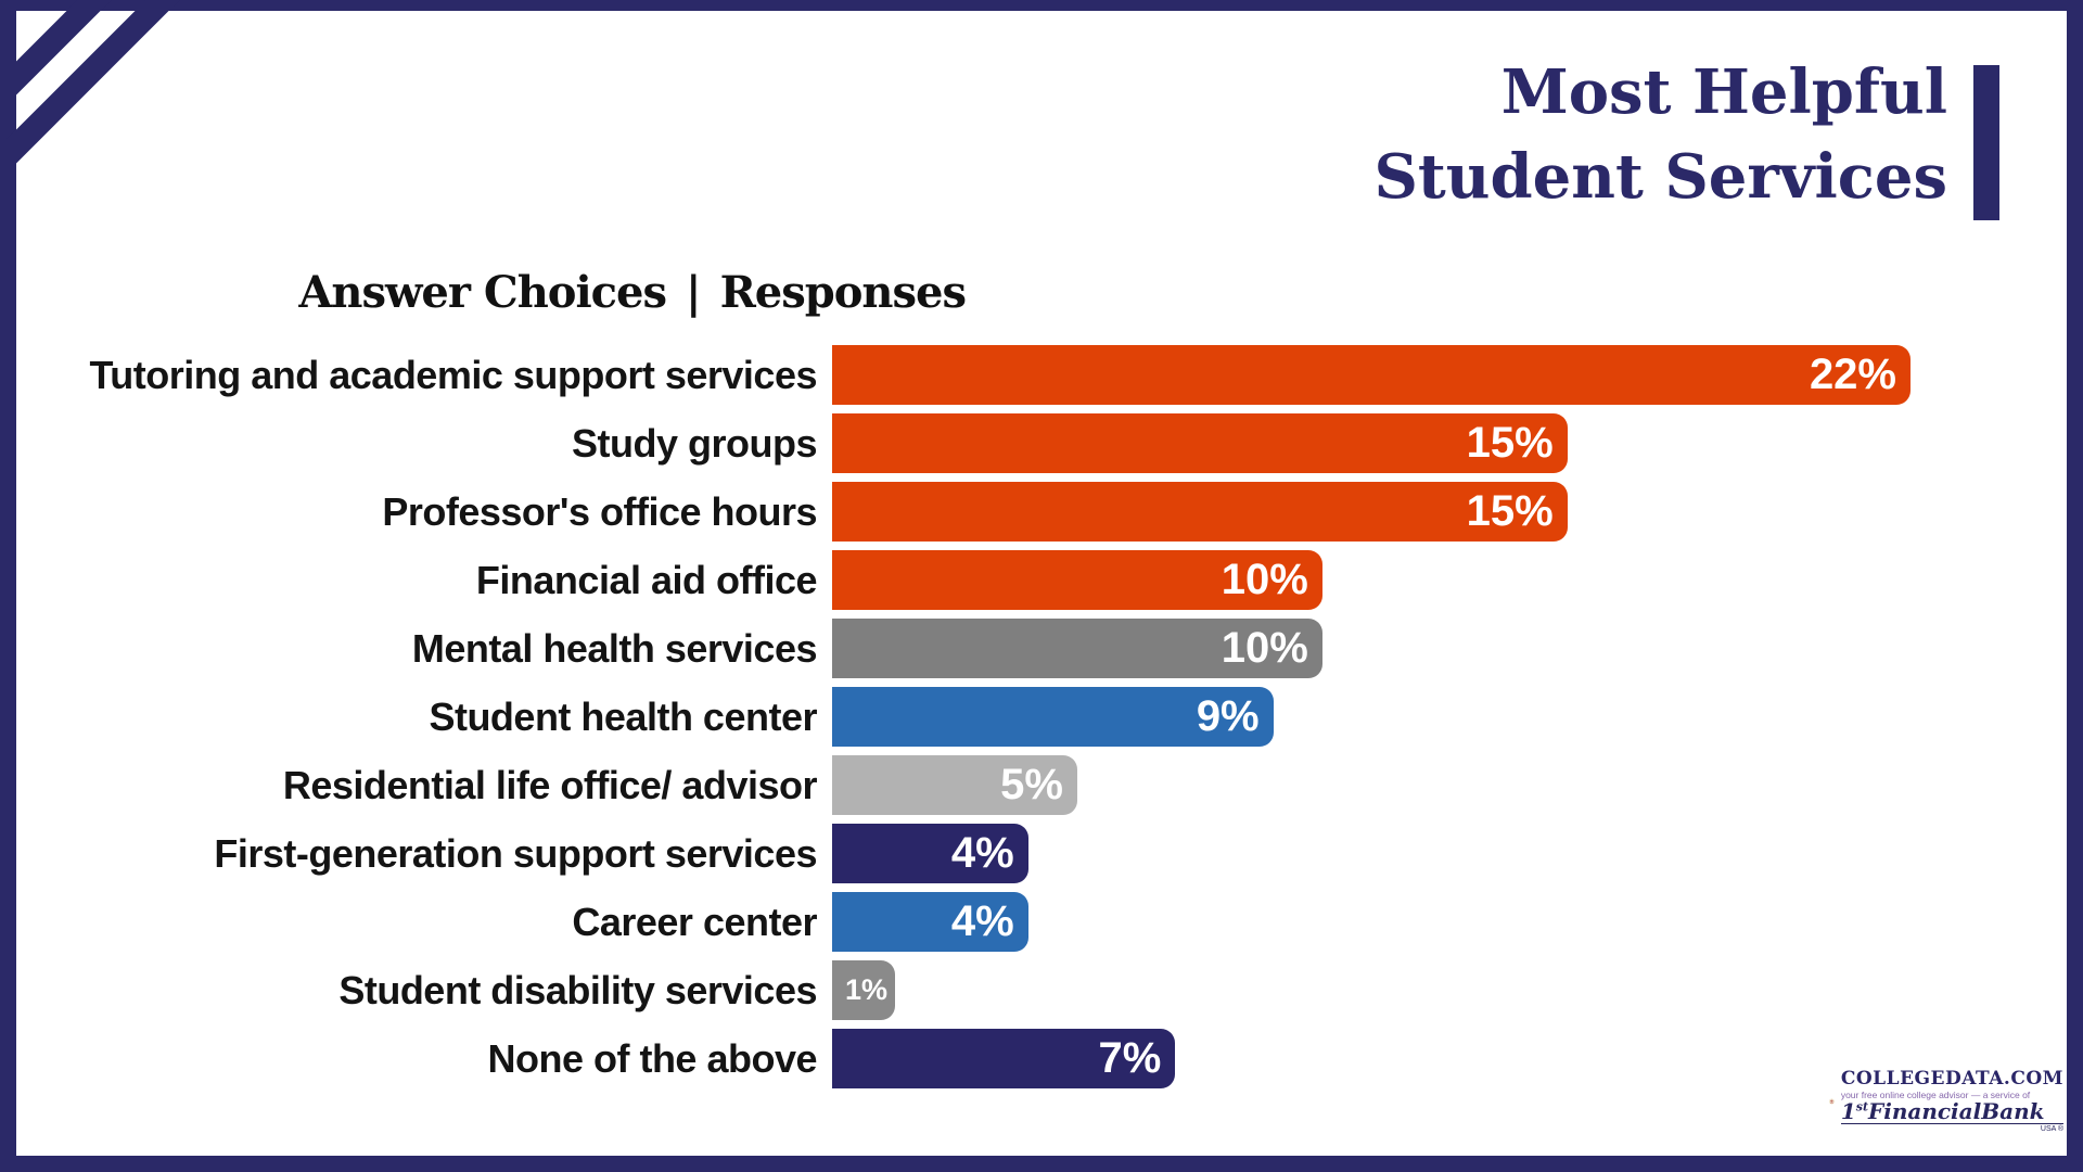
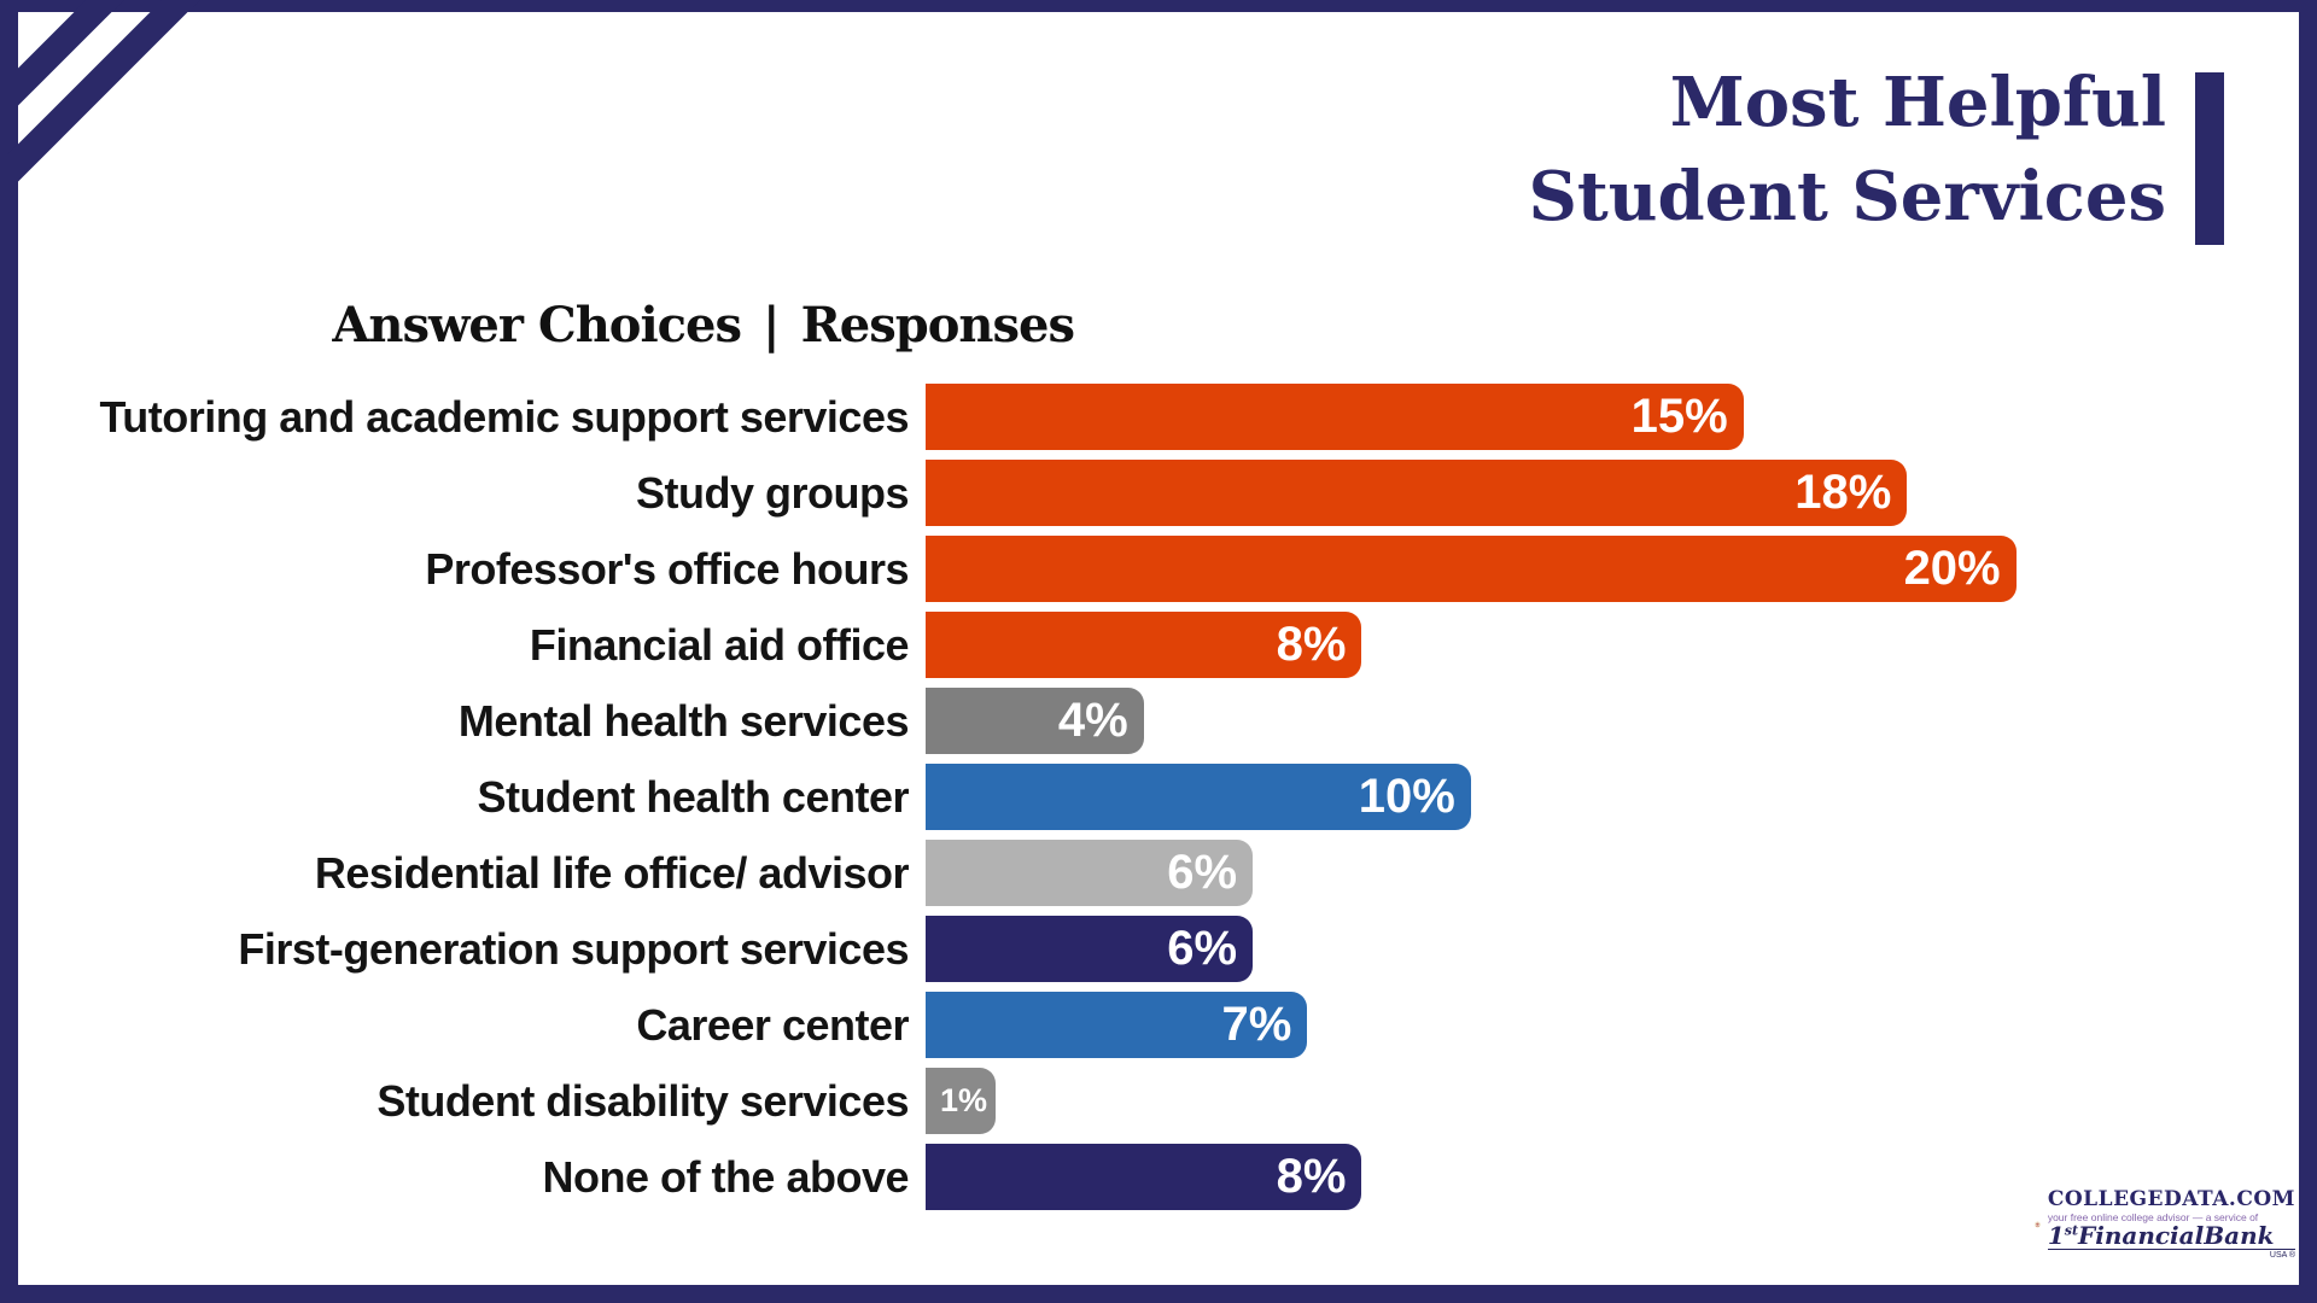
Tutoring and academic support services: 22% -> 15%
Study groups: 15% -> 18%
Professor's office hours: 15% -> 20%
Financial aid office: 10% -> 8%
Mental health services: 10% -> 4%
Student health center: 9% -> 10%
Residential life office/ advisor: 5% -> 6%
First-generation support services: 4% -> 6%
Career center: 4% -> 7%
None of the above: 7% -> 8%
